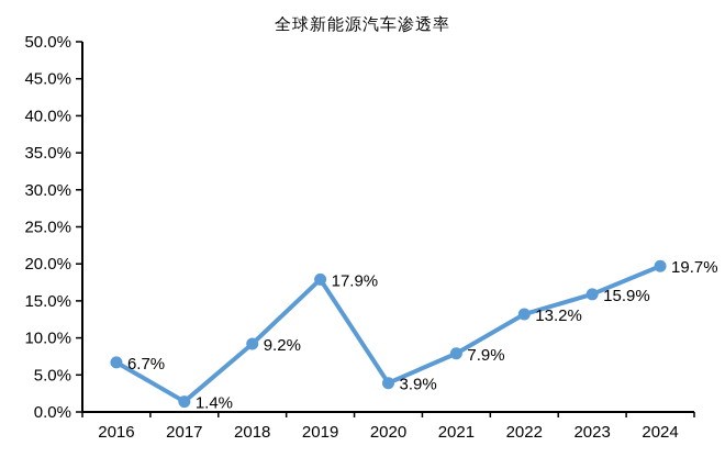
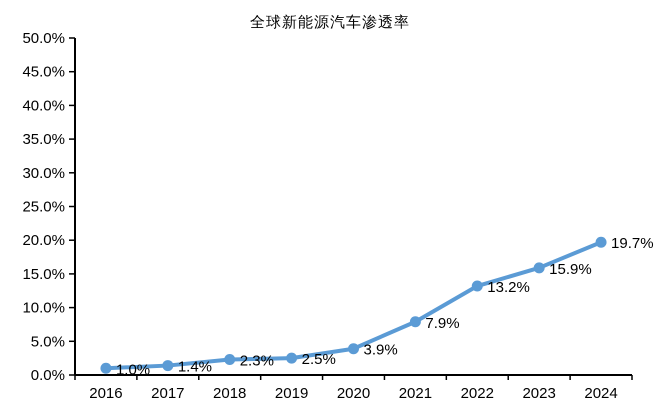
2016: 6.7% -> 1.0%
2018: 9.2% -> 2.3%
2019: 17.9% -> 2.5%
